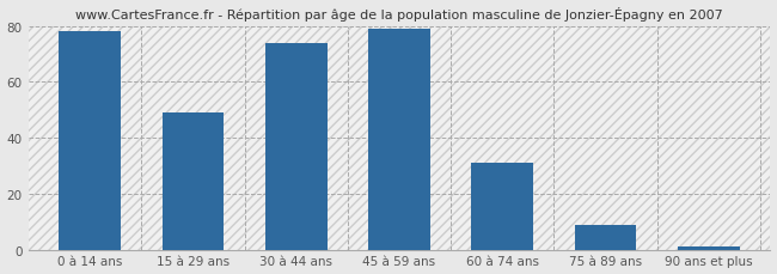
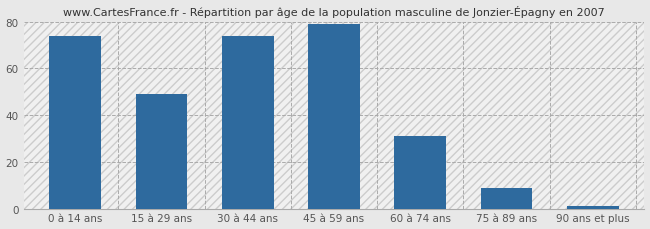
0 à 14 ans: 78 -> 74
